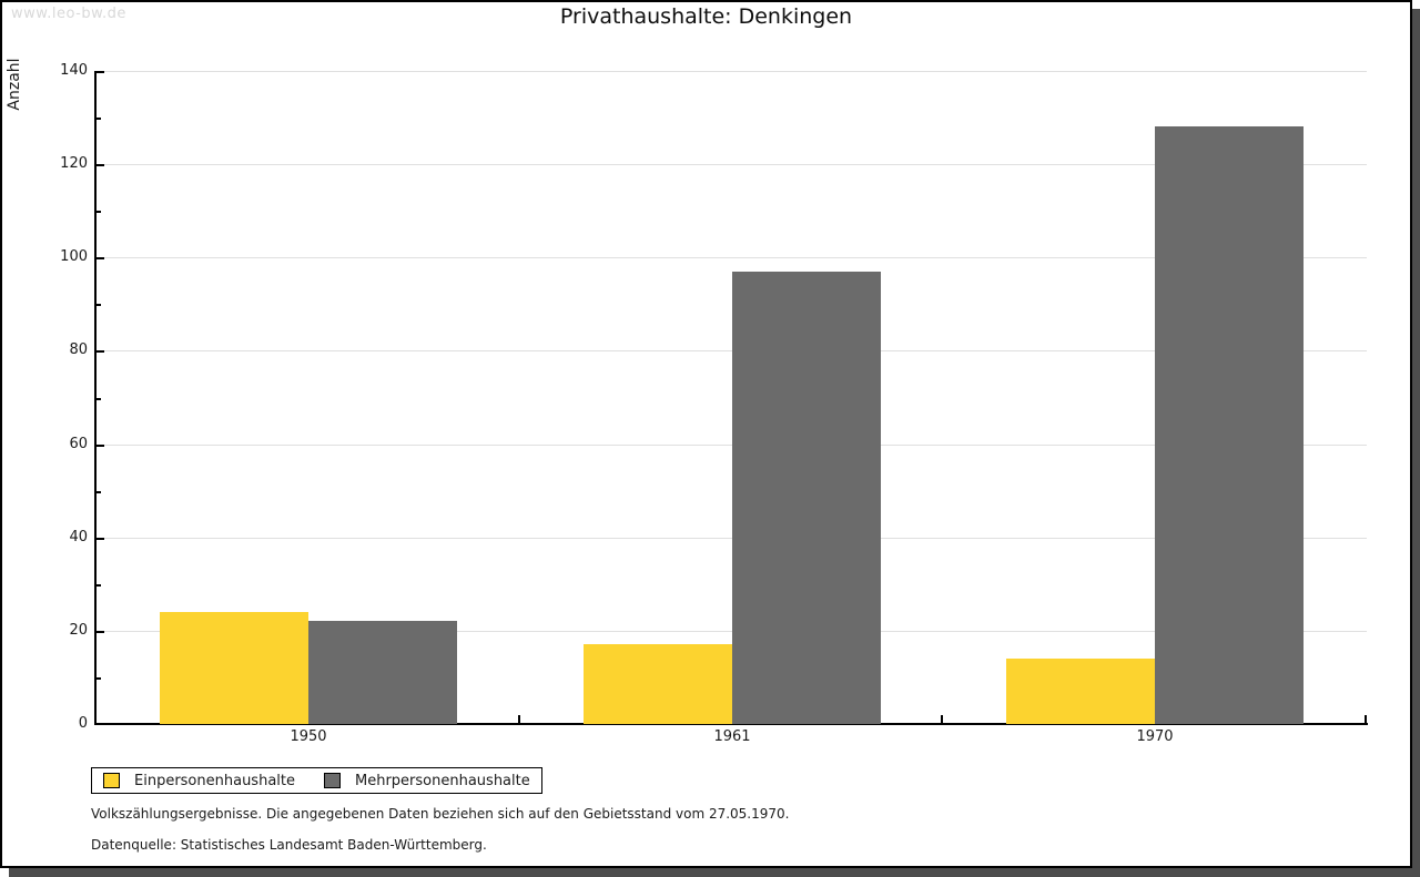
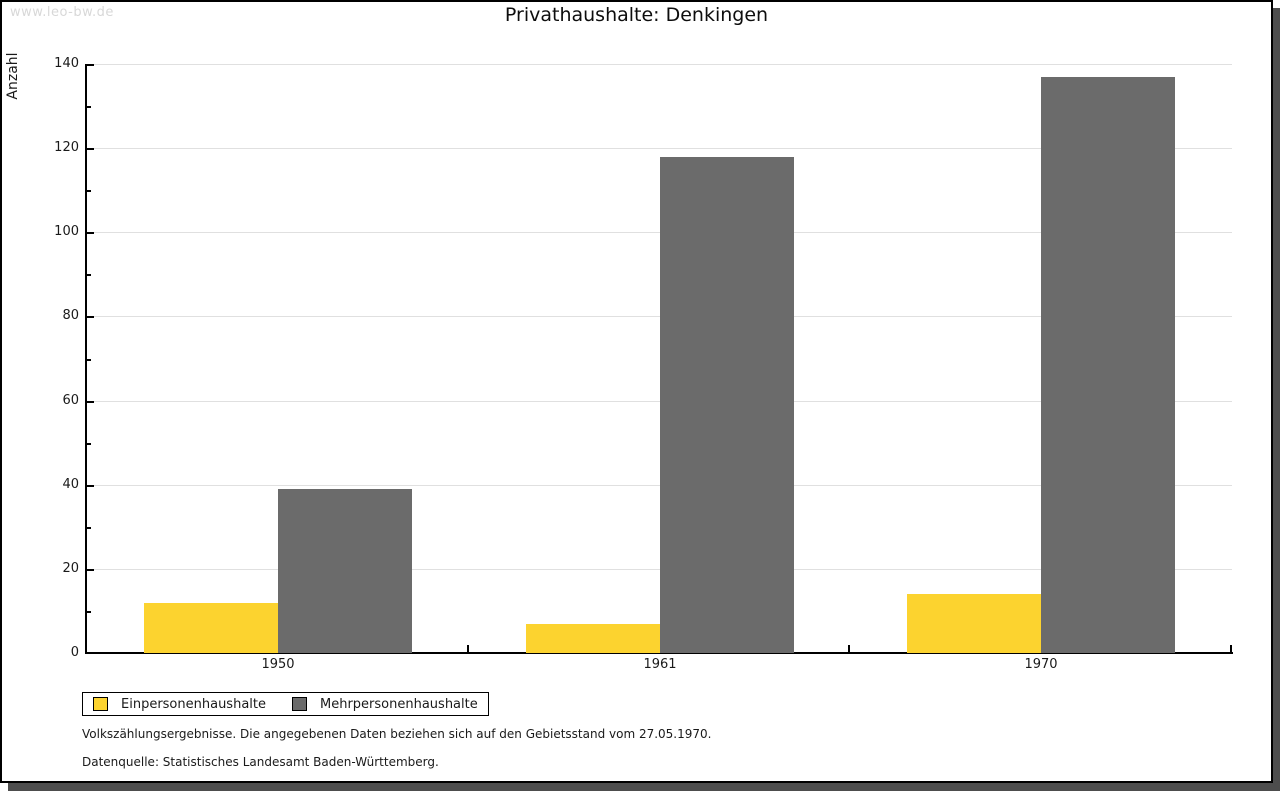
Einpersonenhaushalte/1950: 24 -> 12
Mehrpersonenhaushalte/1950: 22 -> 39
Einpersonenhaushalte/1961: 17 -> 7
Mehrpersonenhaushalte/1961: 97 -> 118
Mehrpersonenhaushalte/1970: 128 -> 137
